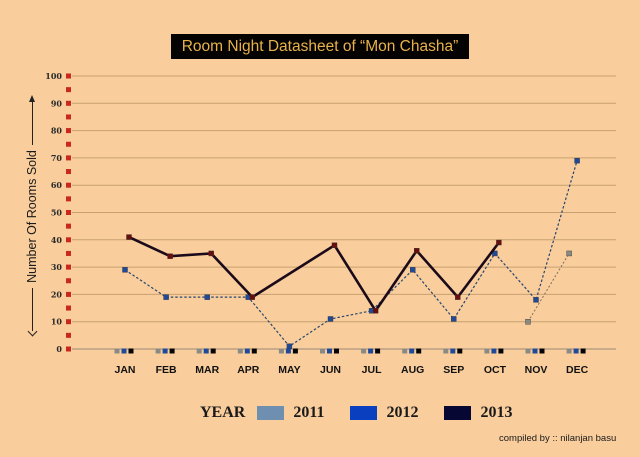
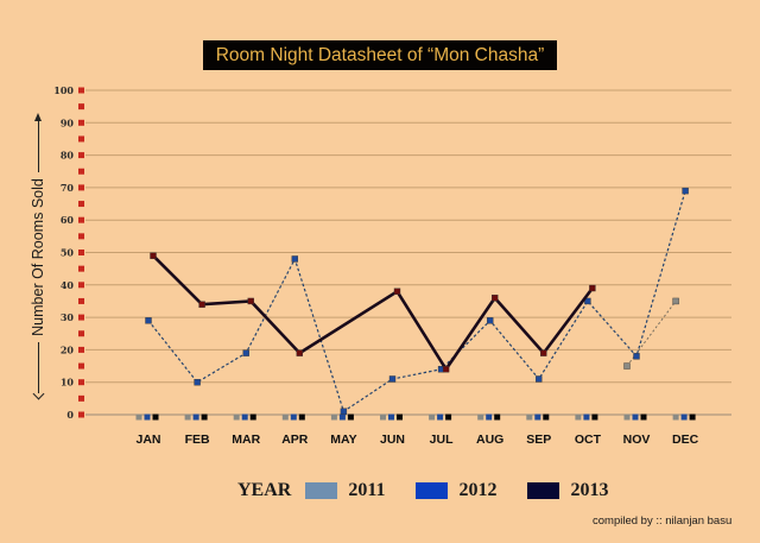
2013/JAN: 41 -> 49
2012/FEB: 19 -> 10
2012/APR: 19 -> 48
2011/NOV: 10 -> 15
